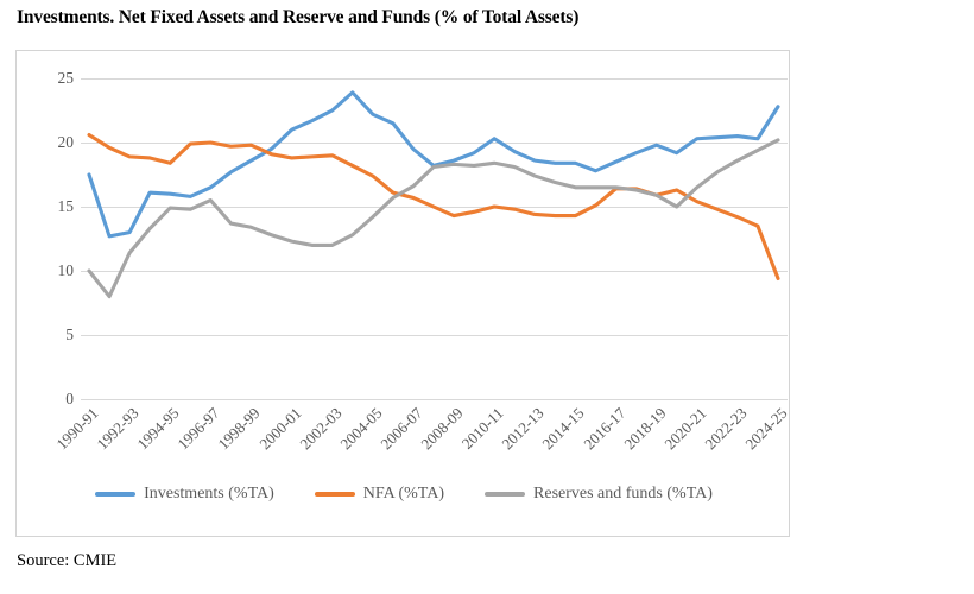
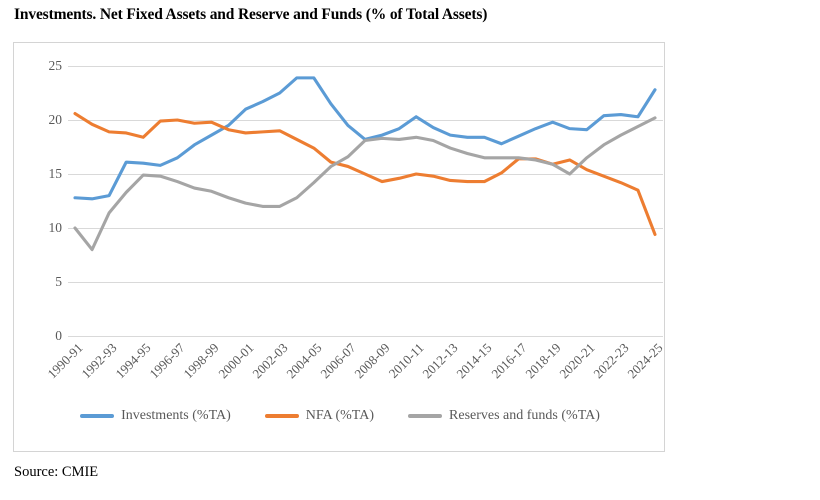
Investments (%TA)/1990-91: 17.5 -> 12.8
Reserves and funds (%TA)/1996-97: 15.5 -> 14.3
Investments (%TA)/2004-05: 22.2 -> 23.9
Investments (%TA)/2020-21: 20.3 -> 19.1
